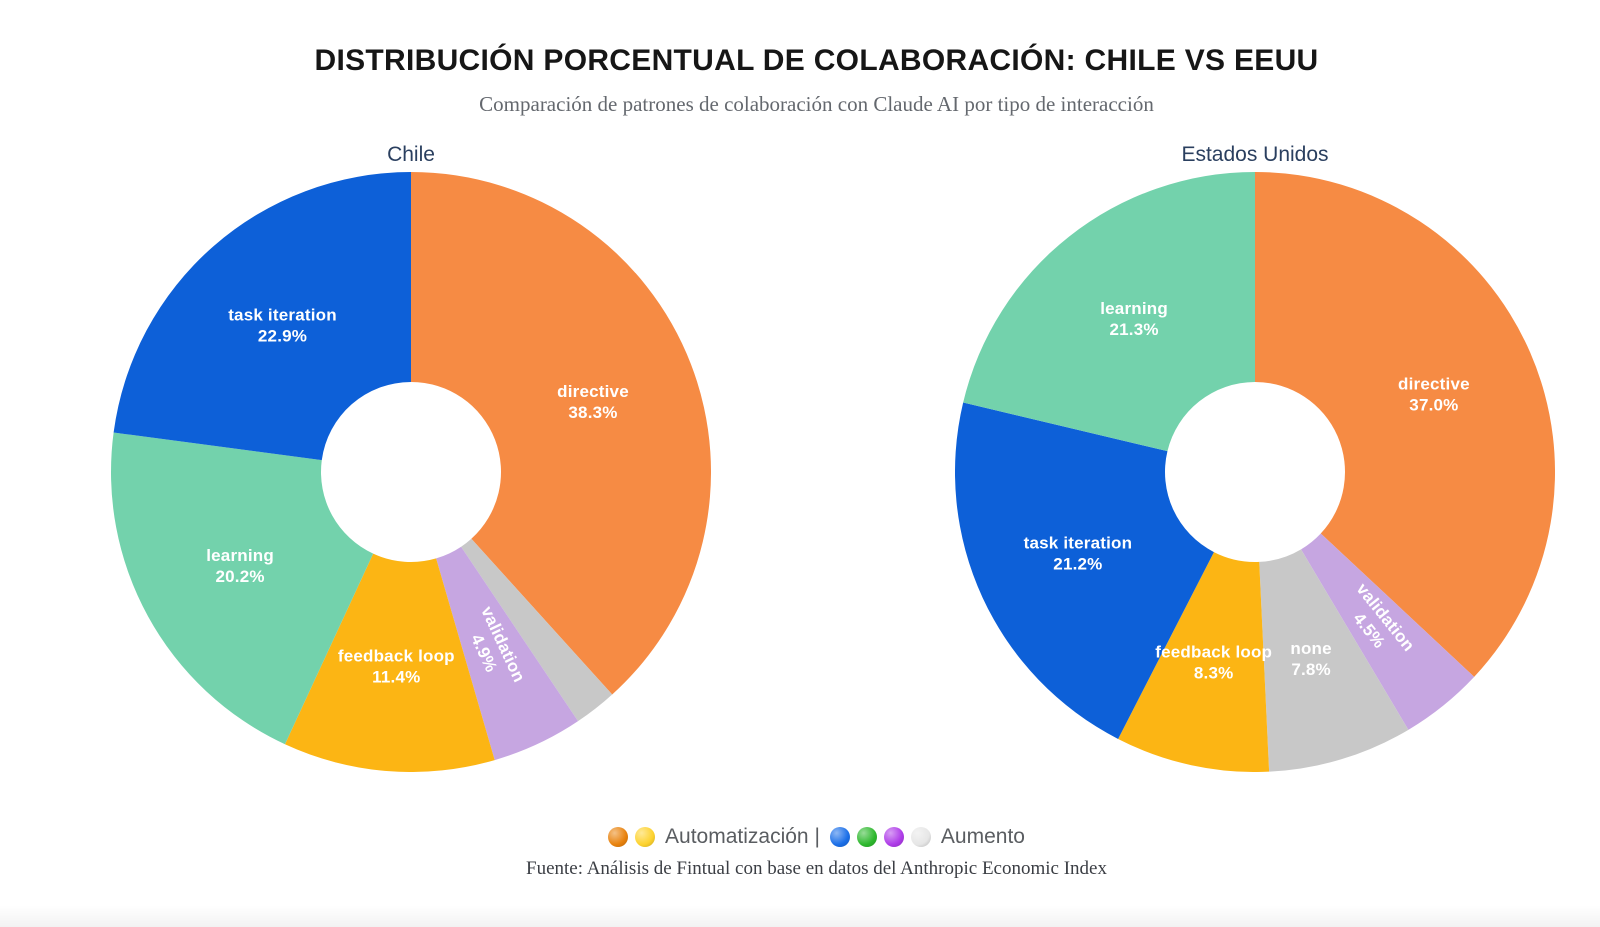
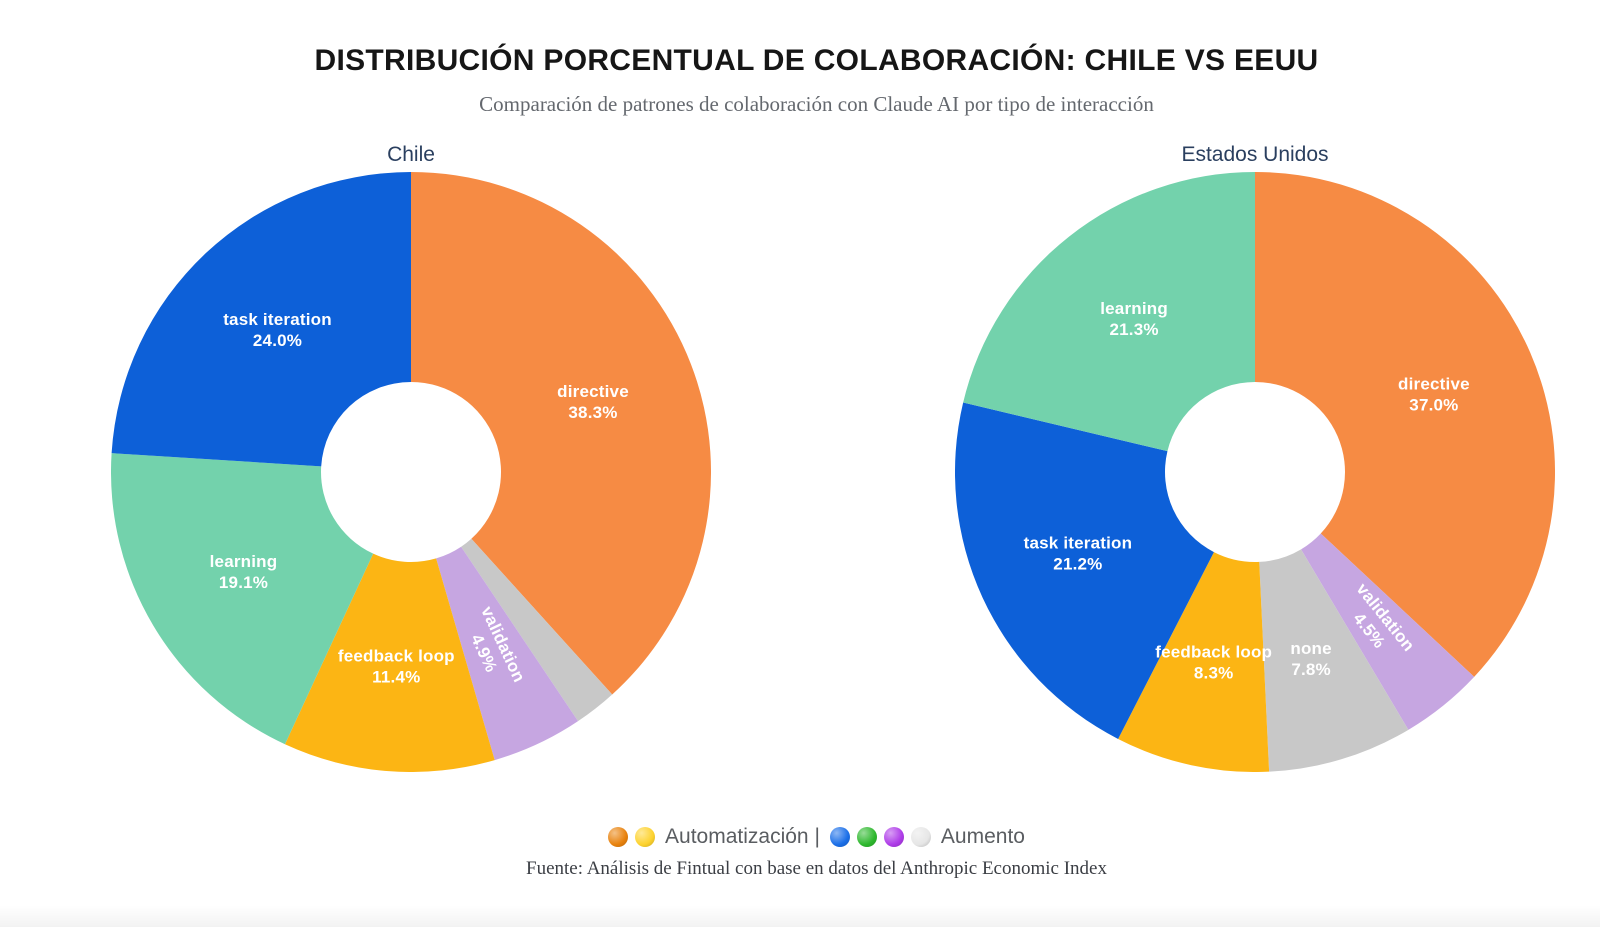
Chile/learning: 20.2% -> 19.1%
Chile/task iteration: 22.9% -> 24.0%
